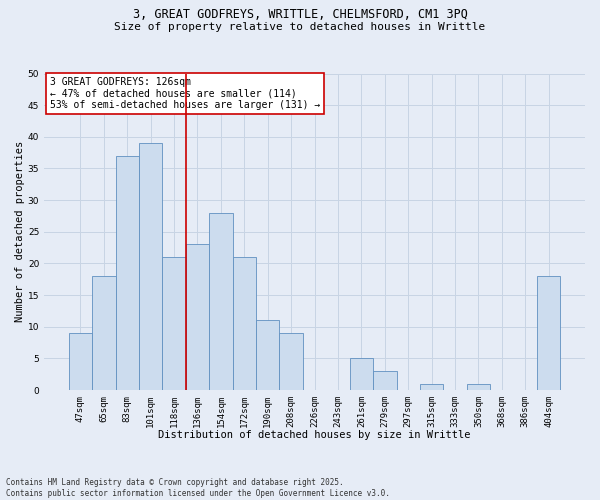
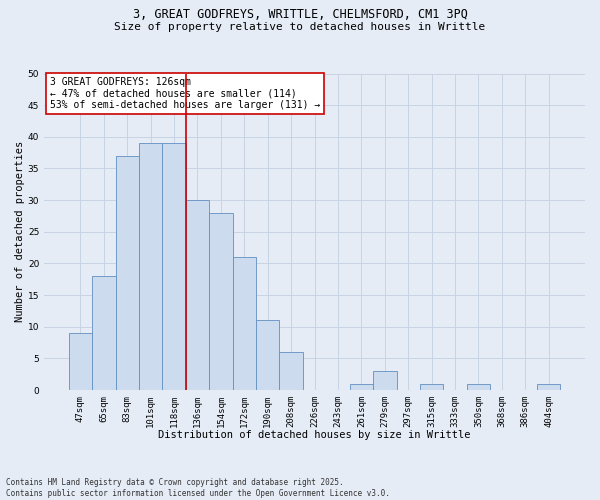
118sqm: 21 -> 39
136sqm: 23 -> 30
208sqm: 9 -> 6
261sqm: 5 -> 1
404sqm: 18 -> 1
